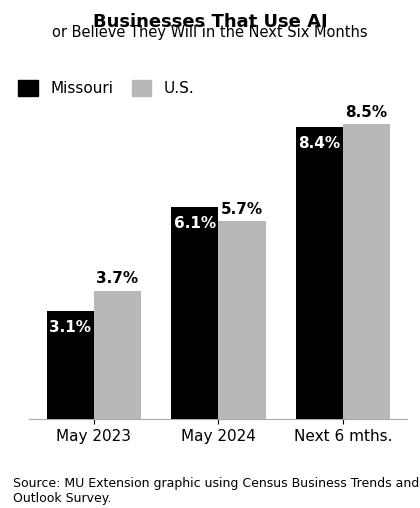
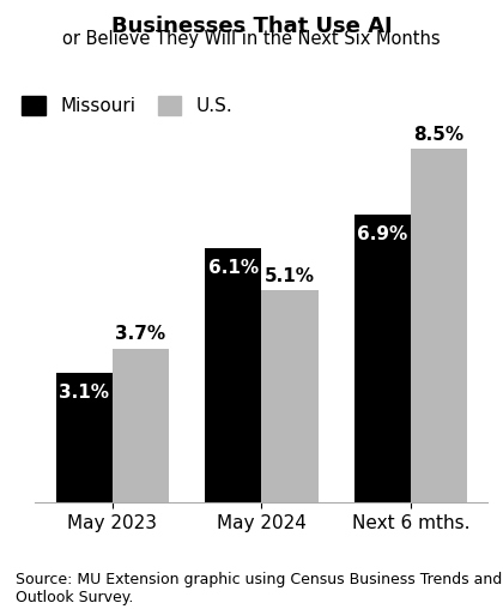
U.S./May 2024: 5.7% -> 5.1%
Missouri/Next 6 mths.: 8.4% -> 6.9%
